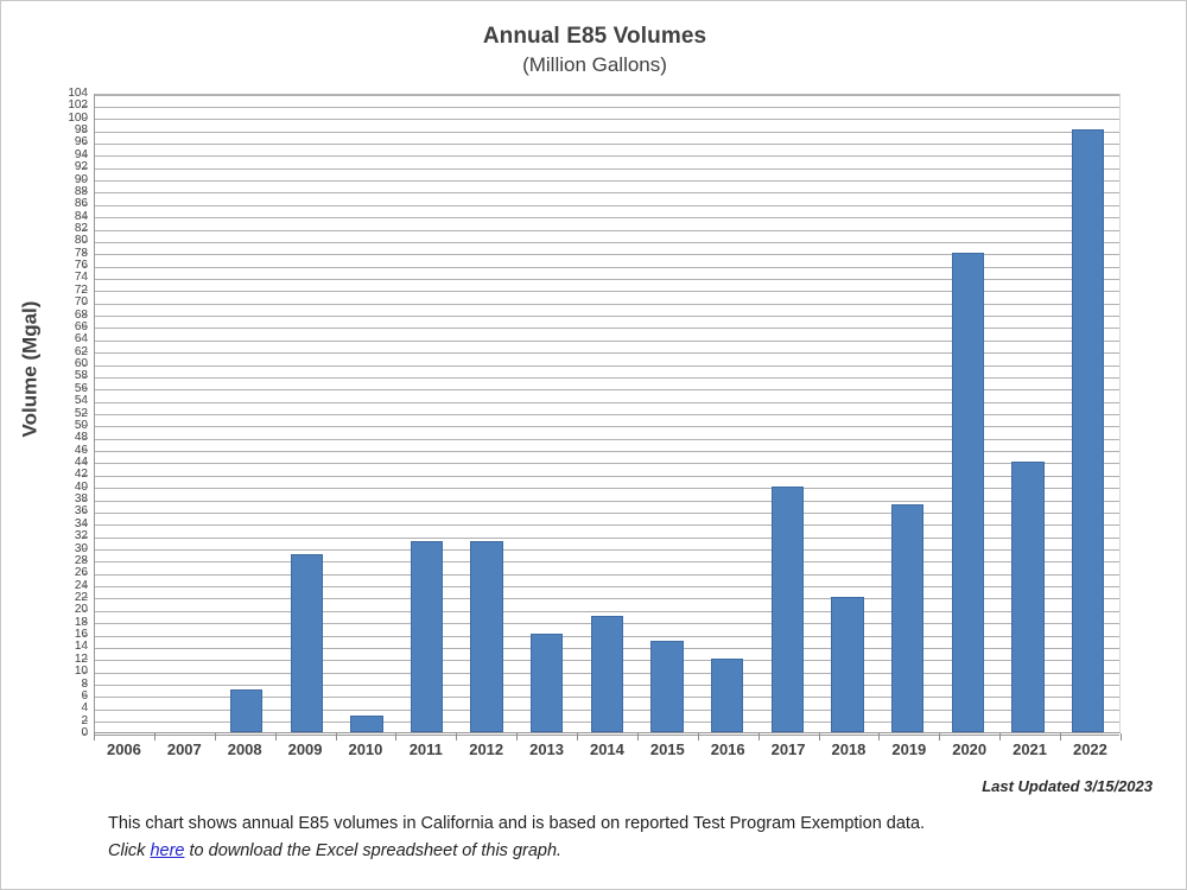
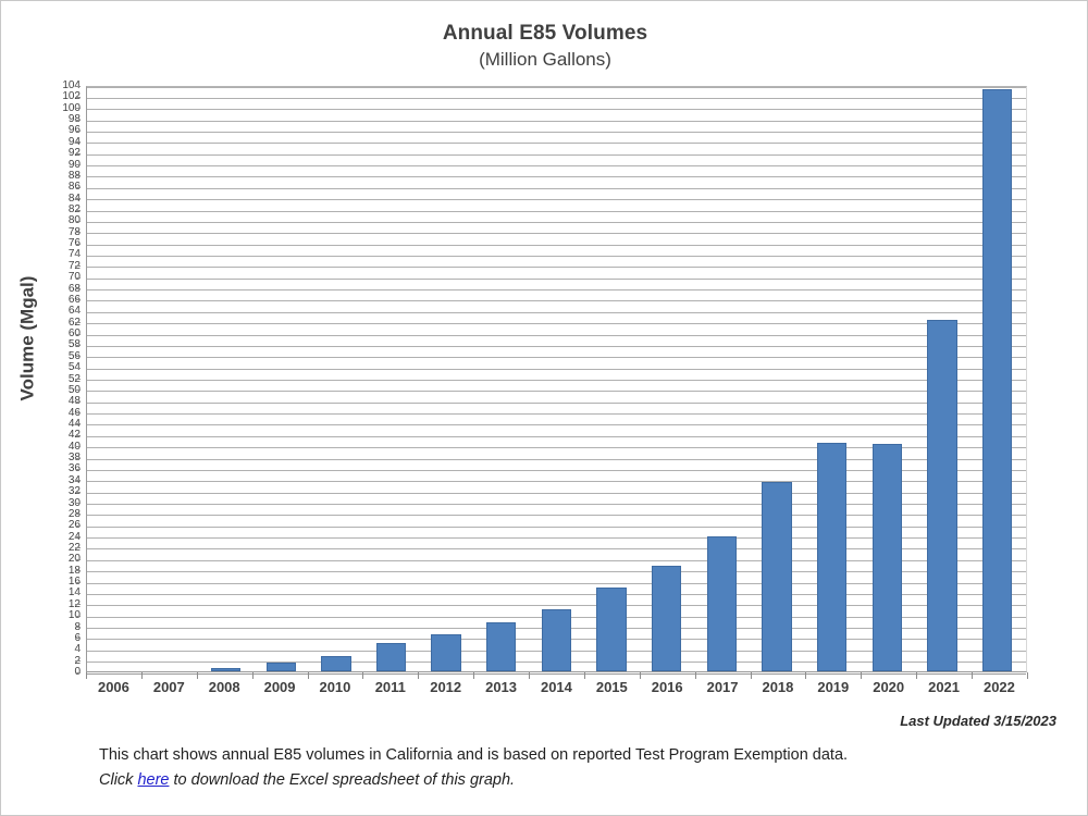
2008: 7 -> 1
2009: 29 -> 2
2011: 31 -> 5
2012: 31 -> 6
2013: 16 -> 9
2014: 19 -> 11
2016: 12 -> 19
2017: 40 -> 24
2018: 22 -> 34
2019: 37 -> 40
2020: 78 -> 40
2021: 44 -> 62
2022: 98 -> 103
